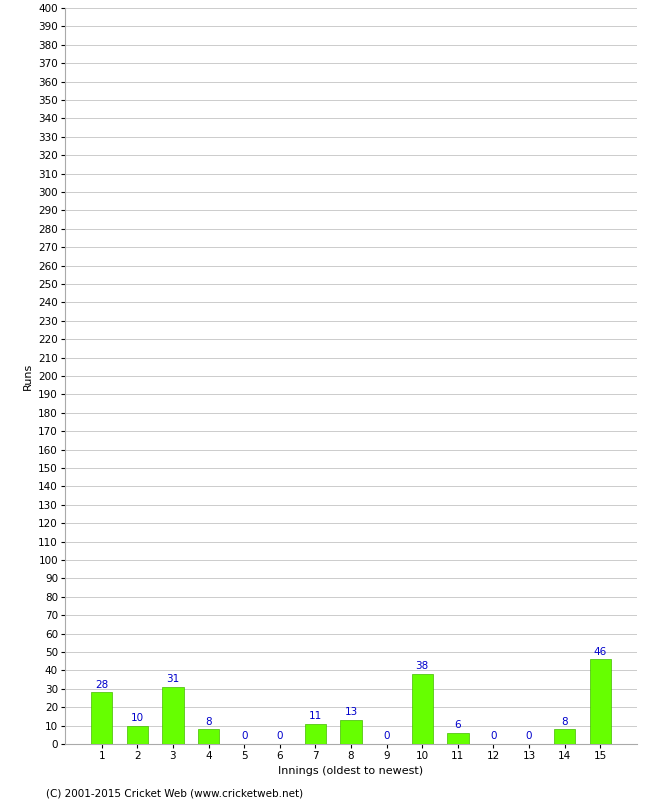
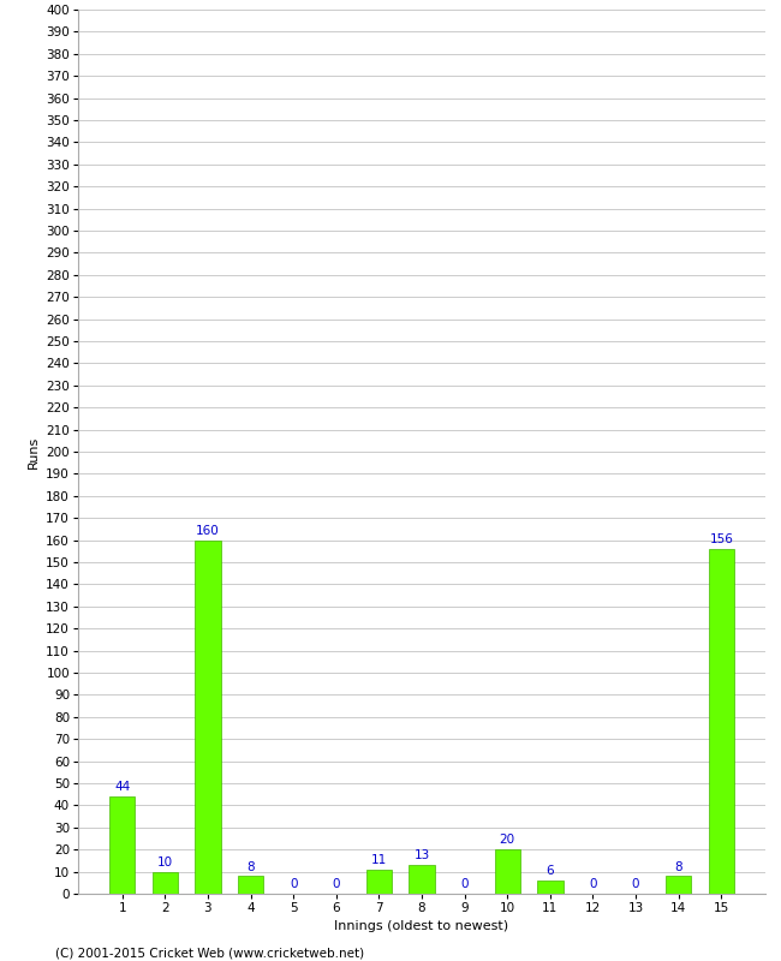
1: 28 -> 44
3: 31 -> 160
10: 38 -> 20
15: 46 -> 156
